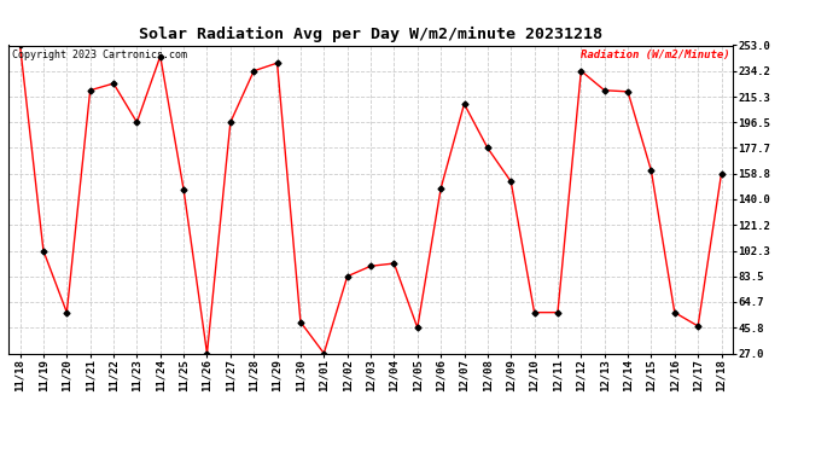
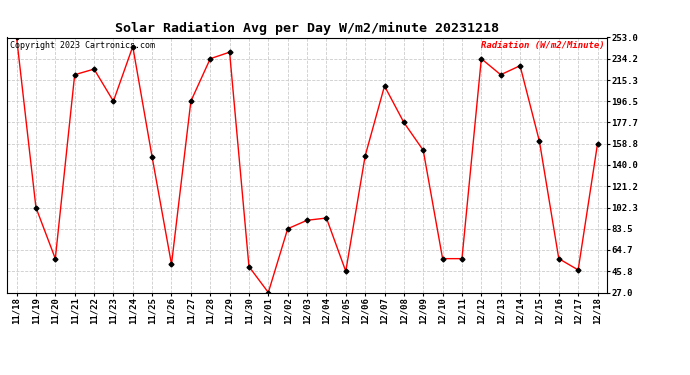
11/26: 27 -> 52
12/14: 219 -> 228
